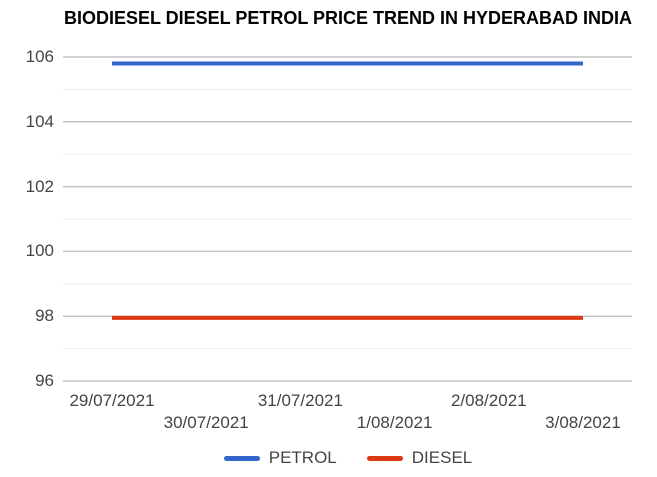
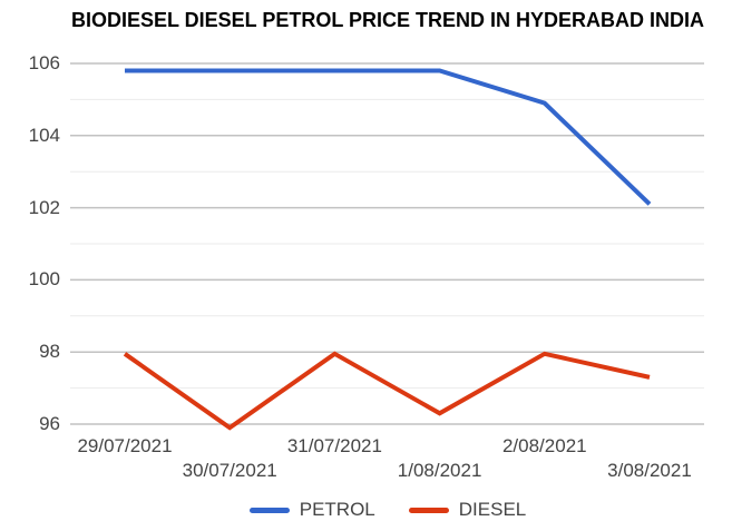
DIESEL/30/07/2021: 98.0 -> 95.9
DIESEL/1/08/2021: 98.0 -> 96.3
PETROL/2/08/2021: 105.8 -> 104.9
PETROL/3/08/2021: 105.8 -> 102.1
DIESEL/3/08/2021: 98.0 -> 97.3
